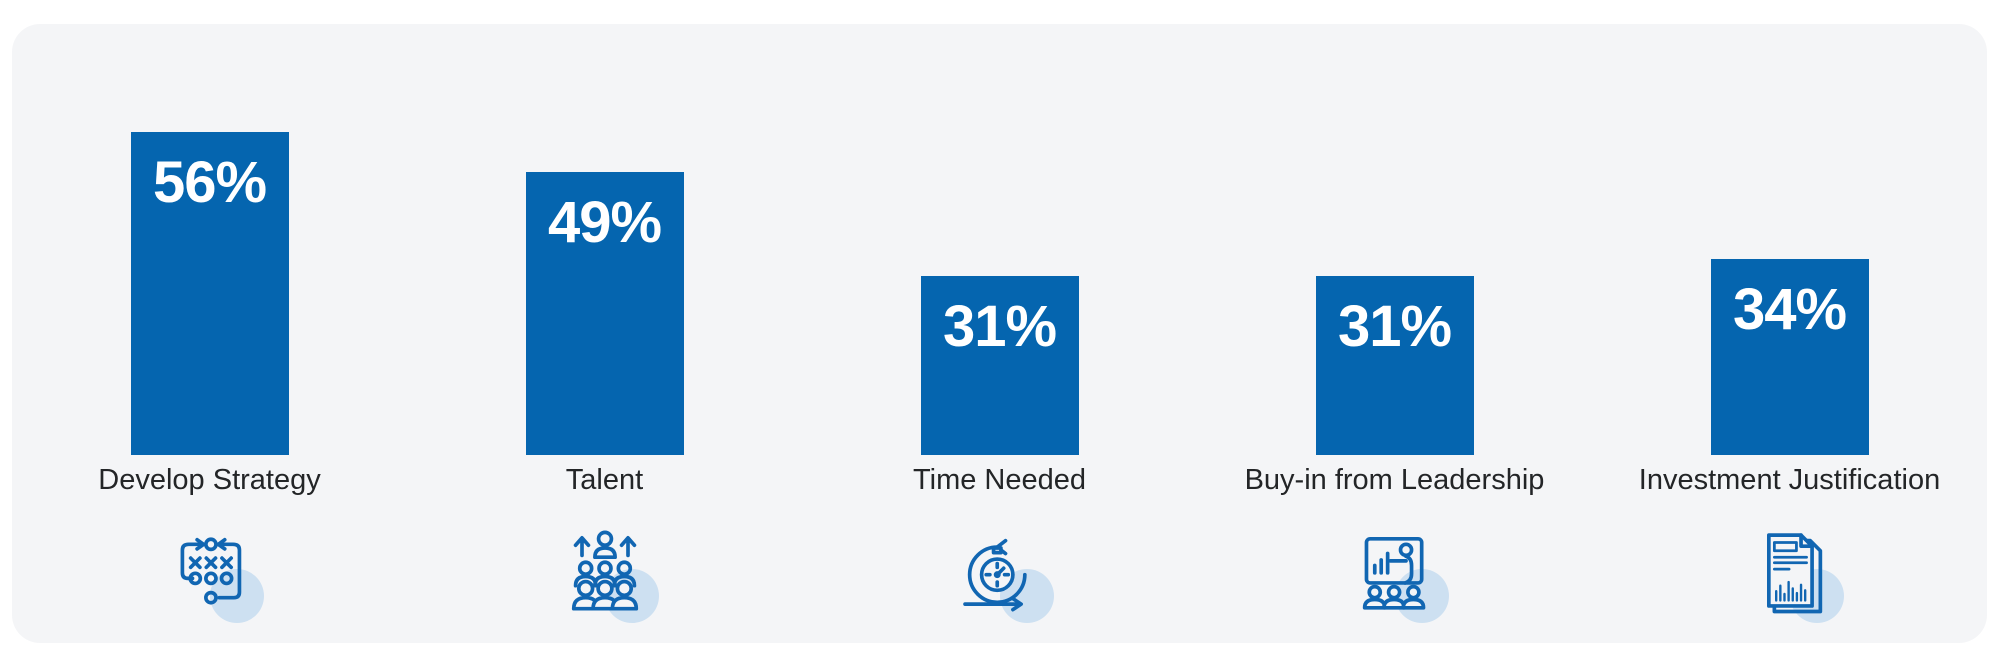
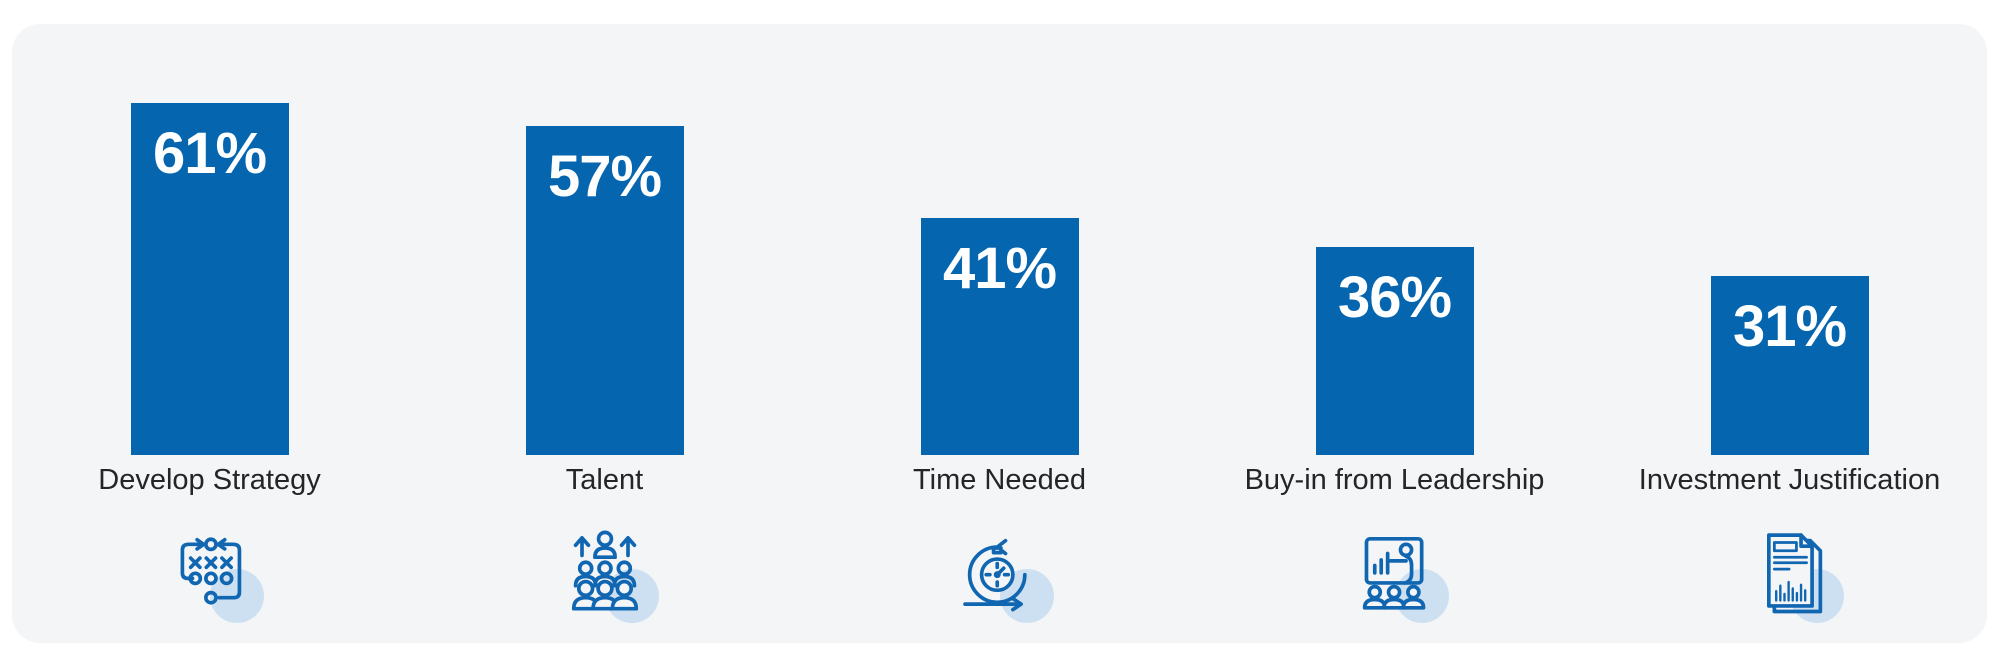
Develop Strategy: 56% -> 61%
Talent: 49% -> 57%
Time Needed: 31% -> 41%
Buy-in from Leadership: 31% -> 36%
Investment Justification: 34% -> 31%
